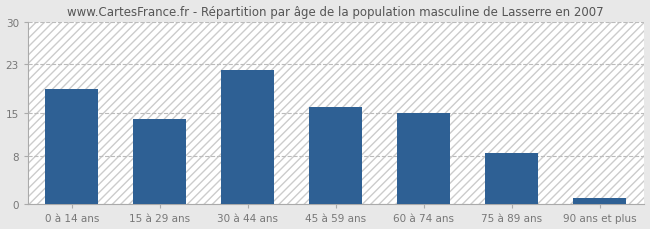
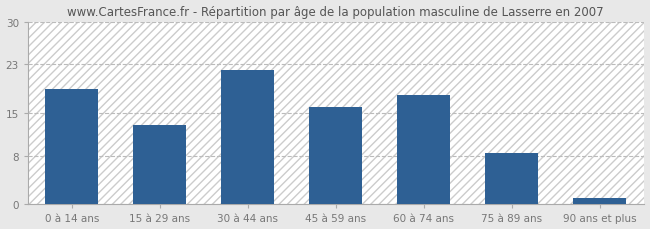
15 à 29 ans: 14.0 -> 13.0
60 à 74 ans: 15.0 -> 18.0
